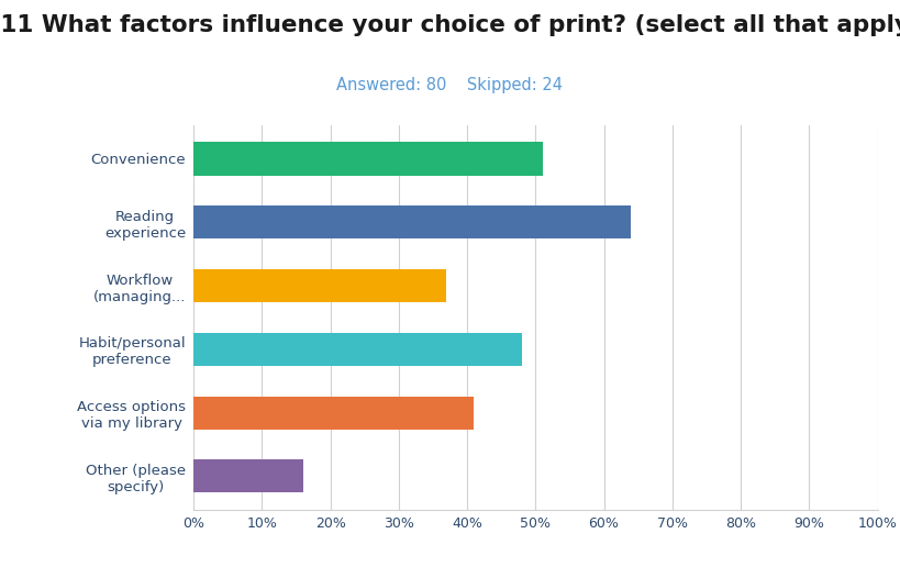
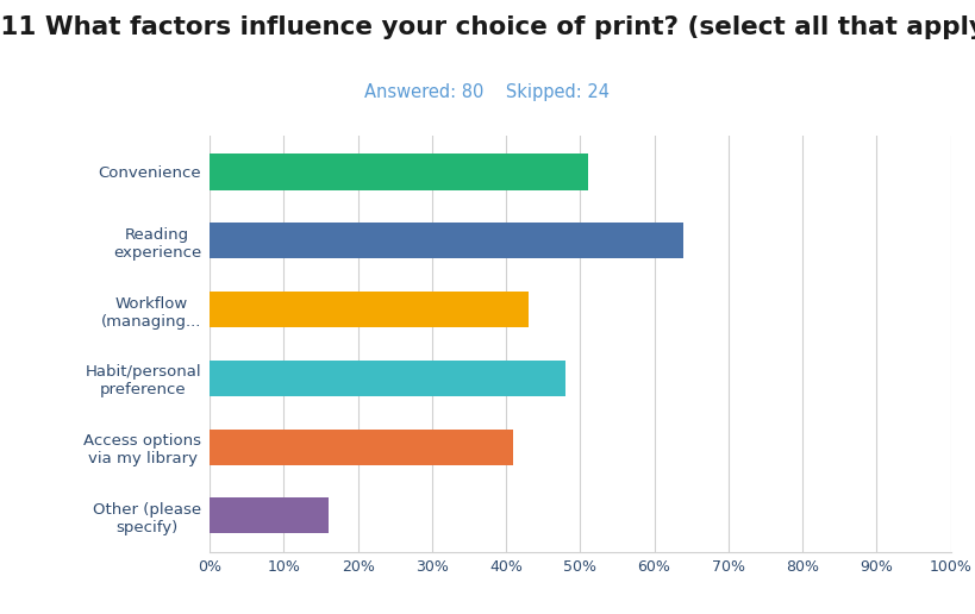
Workflow (managing...: 37% -> 43%
